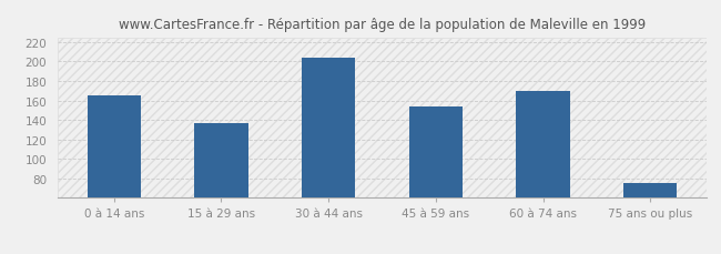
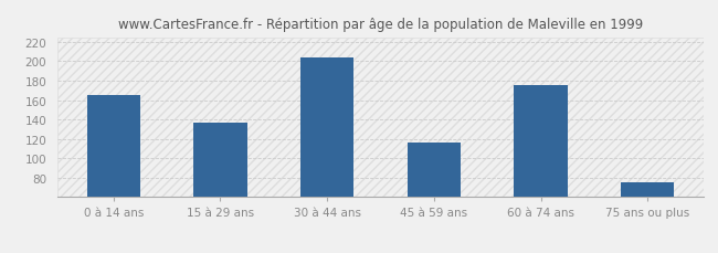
45 à 59 ans: 154 -> 116
60 à 74 ans: 170 -> 176
